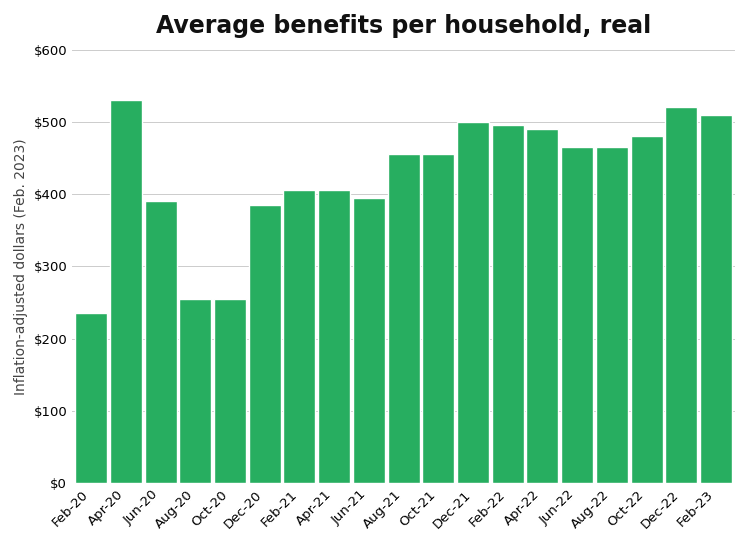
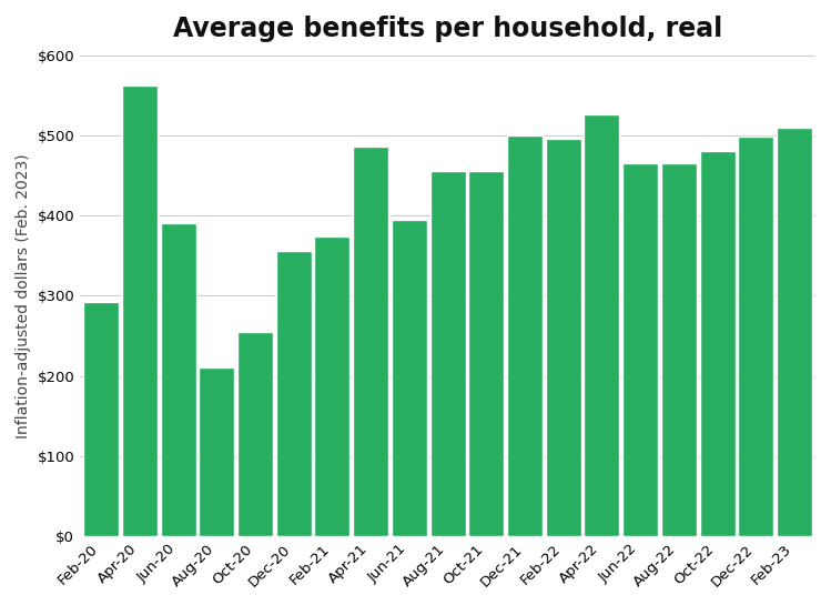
Feb-20: $235 -> $292
Apr-20: $530 -> $562
Aug-20: $255 -> $210
Dec-20: $385 -> $356
Feb-21: $405 -> $374
Apr-21: $405 -> $486
Apr-22: $490 -> $526
Dec-22: $520 -> $498
